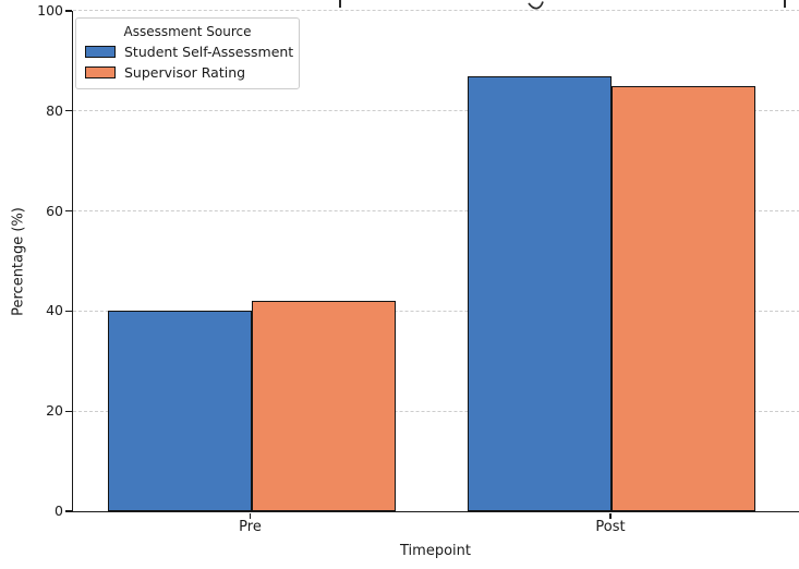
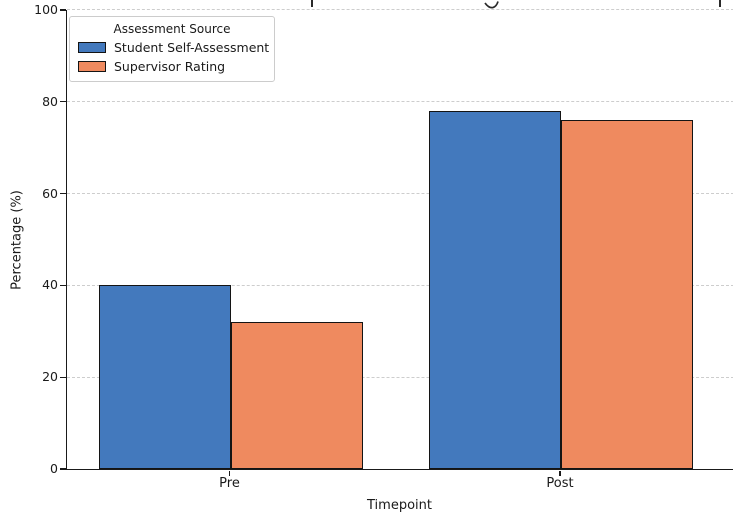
Supervisor Rating/Pre: 42 -> 32
Student Self-Assessment/Post: 87 -> 78
Supervisor Rating/Post: 85 -> 76
